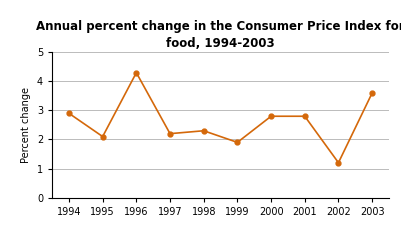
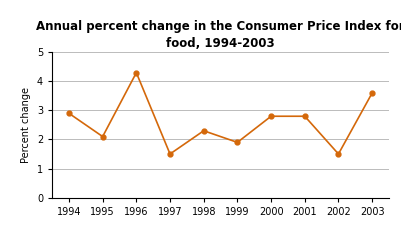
1997: 2.2 -> 1.5
2002: 1.2 -> 1.5
